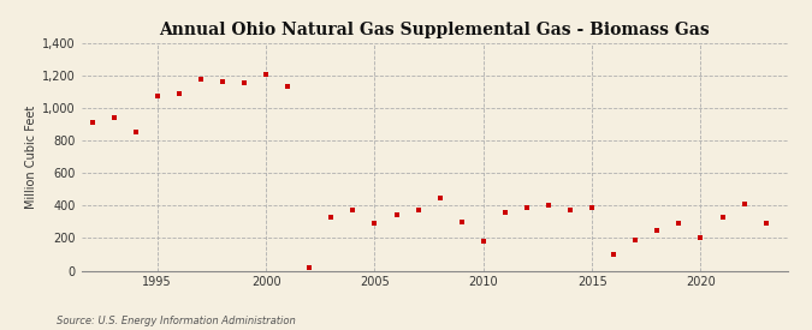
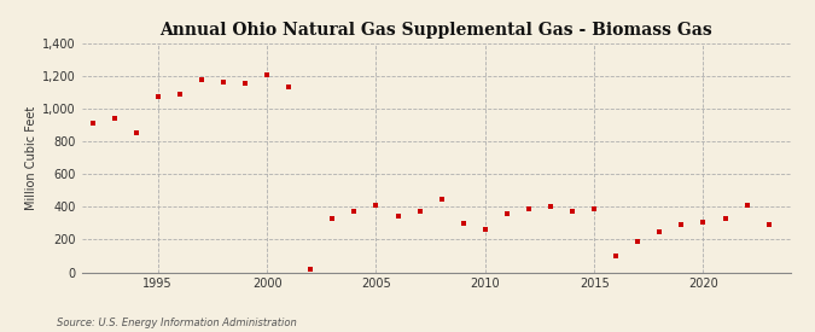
2005: 290 -> 410
2010: 180 -> 260
2020: 200 -> 300
